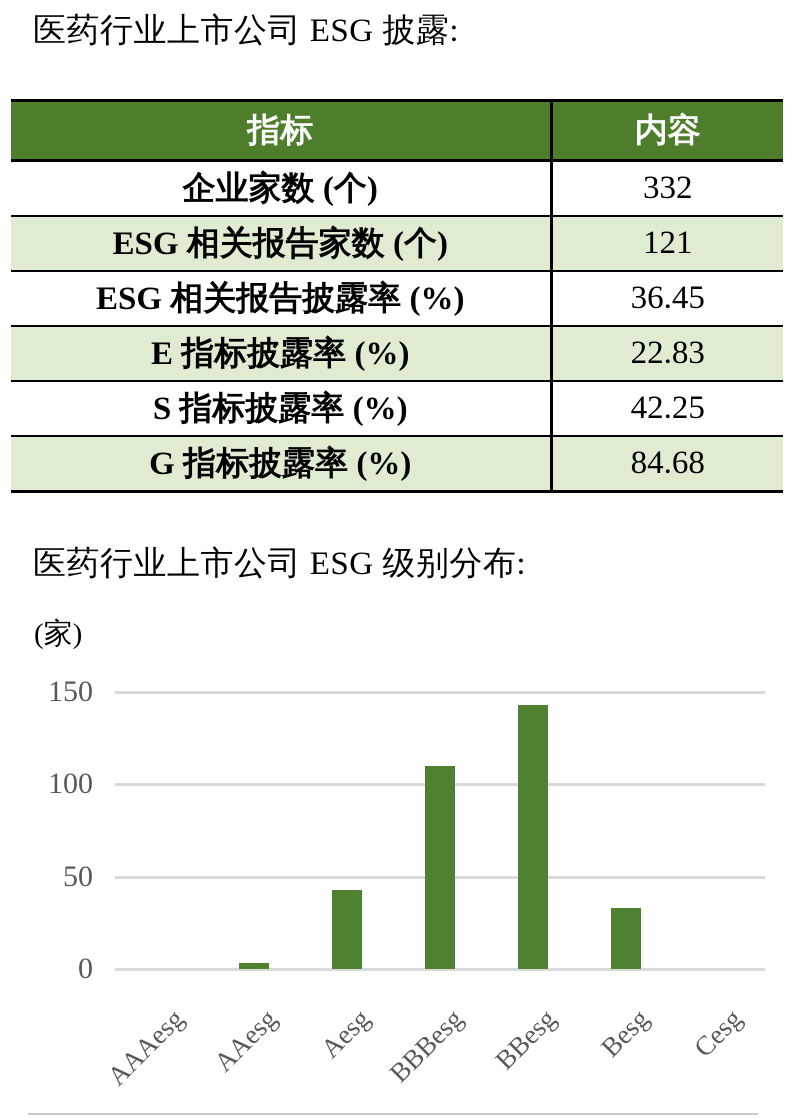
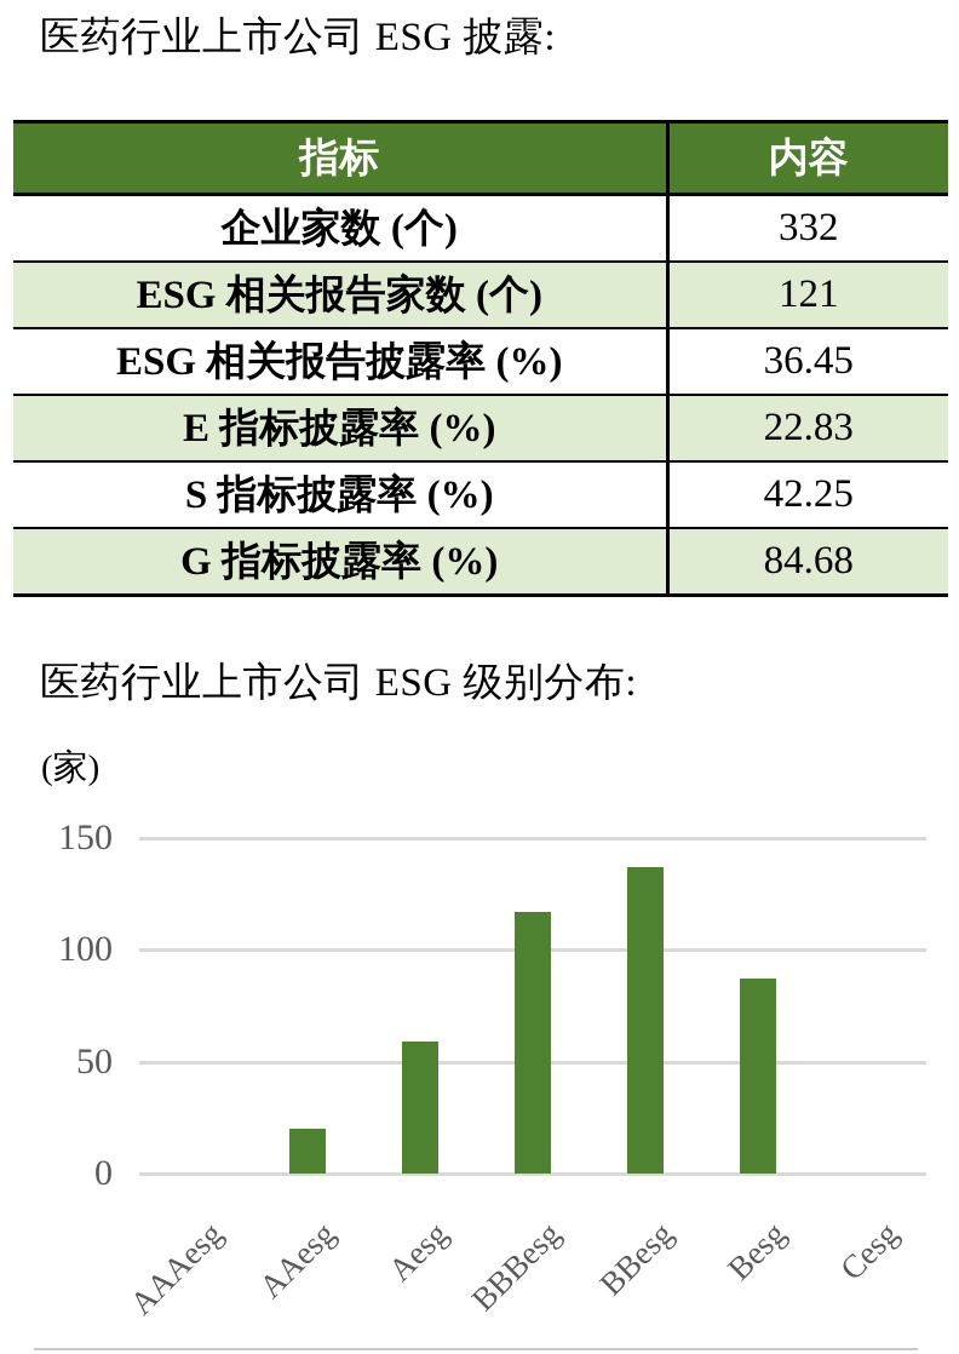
AAesg: 3 -> 20
Aesg: 43 -> 59
BBBesg: 110 -> 117
BBesg: 143 -> 137
Besg: 33 -> 87
